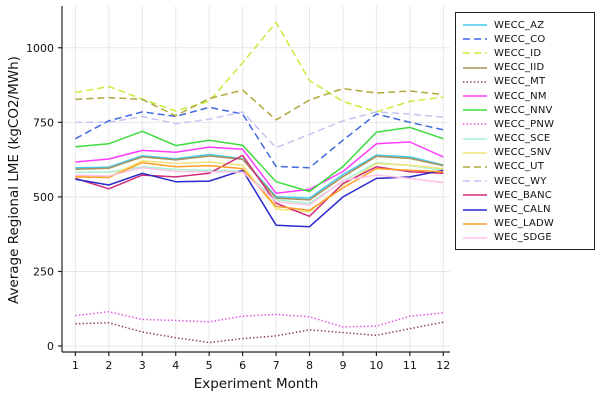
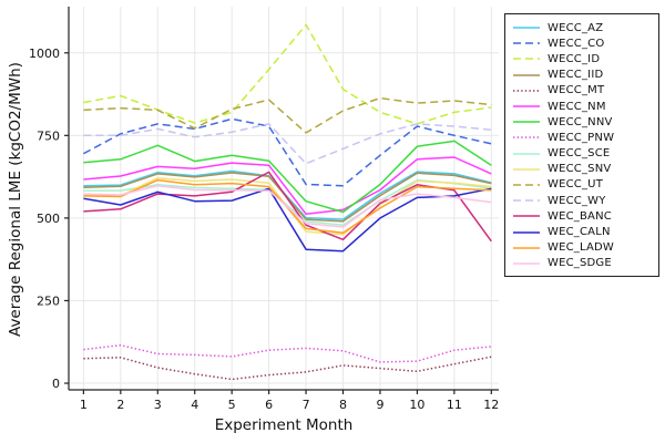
WEC_BANC/1: 560 -> 520
WECC_NNV/12: 700 -> 660
WEC_BANC/12: 580 -> 430
